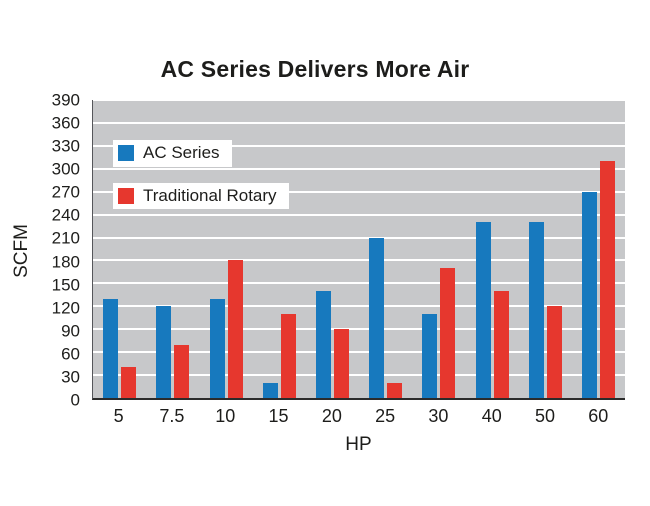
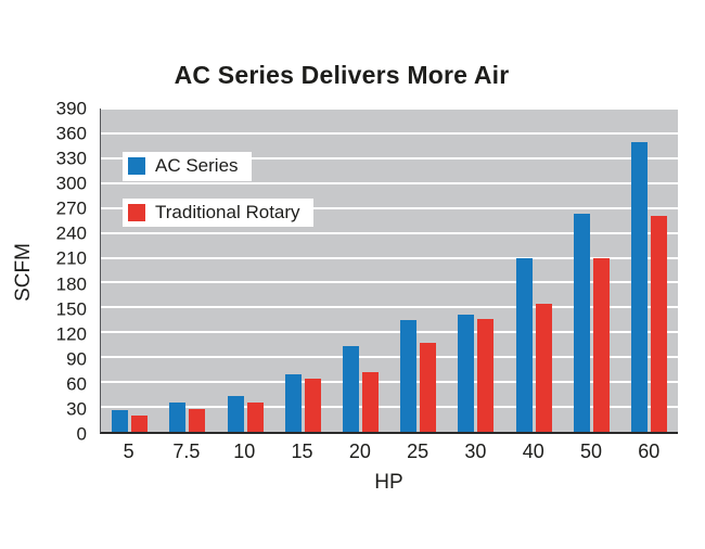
AC Series/5: 130 -> 30
Traditional Rotary/5: 40 -> 20
AC Series/7.5: 120 -> 40
Traditional Rotary/7.5: 70 -> 30
AC Series/10: 130 -> 40
Traditional Rotary/10: 180 -> 40
AC Series/15: 20 -> 70
Traditional Rotary/15: 110 -> 60
AC Series/20: 140 -> 100
Traditional Rotary/20: 90 -> 70
AC Series/25: 210 -> 140
Traditional Rotary/25: 20 -> 110
AC Series/30: 110 -> 140
Traditional Rotary/30: 170 -> 140
AC Series/40: 230 -> 210
Traditional Rotary/40: 140 -> 160
AC Series/50: 230 -> 260
Traditional Rotary/50: 120 -> 210
AC Series/60: 270 -> 350
Traditional Rotary/60: 310 -> 260
